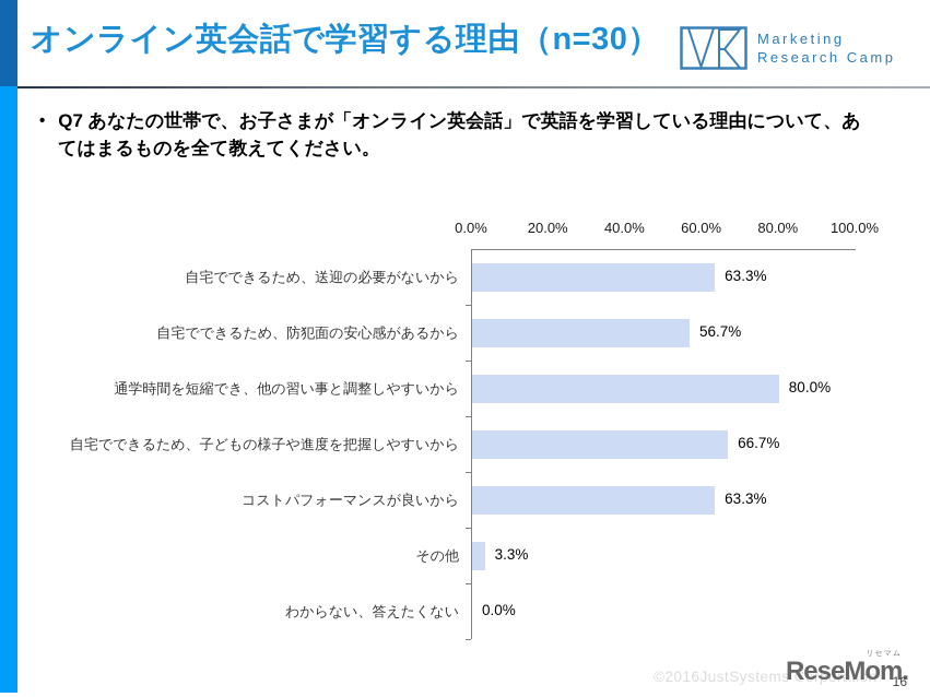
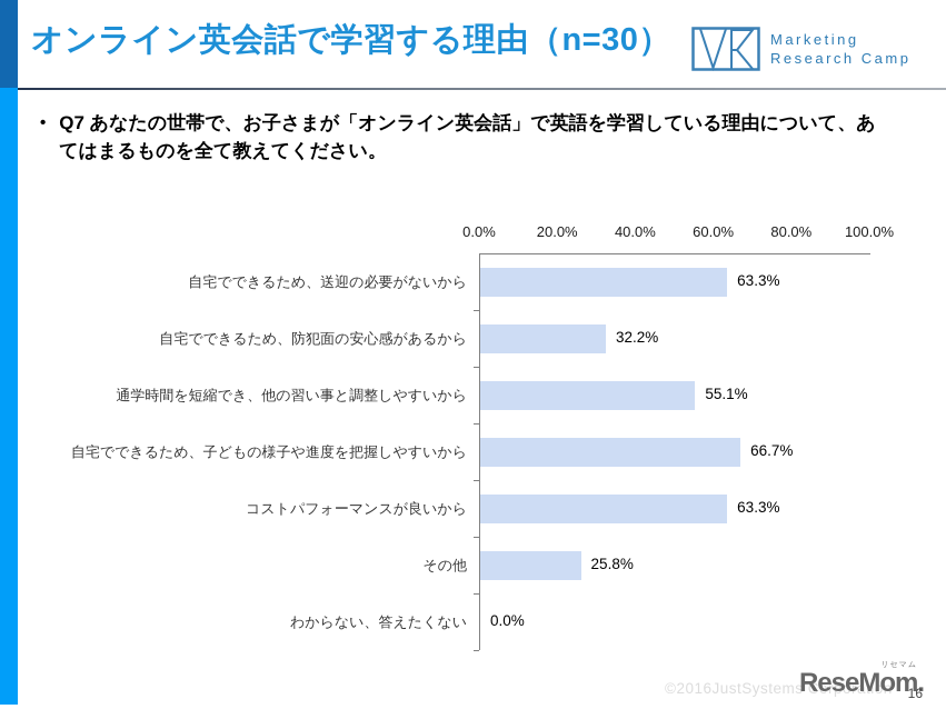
自宅でできるため、防犯面の安心感があるから: 56.7% -> 32.2%
通学時間を短縮でき、他の習い事と調整しやすいから: 80.0% -> 55.1%
その他: 3.3% -> 25.8%
